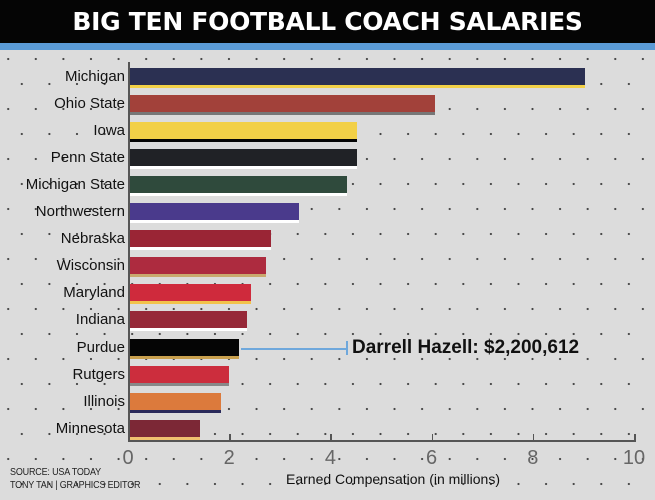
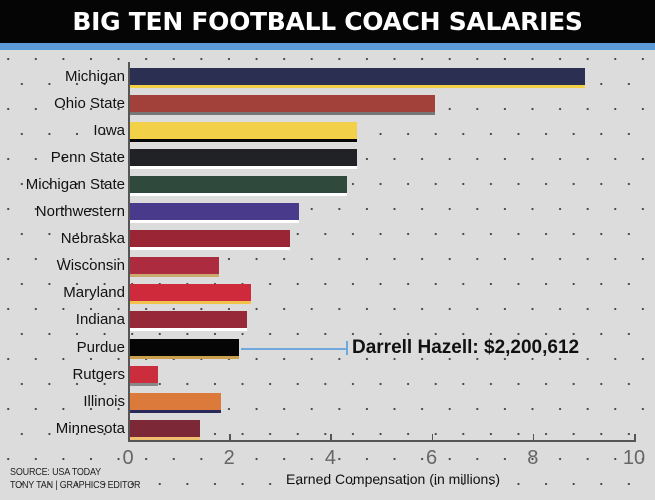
Nebraska: 2.8 -> 3.2
Wisconsin: 2.7 -> 1.8
Rutgers: 2.0 -> 0.6
